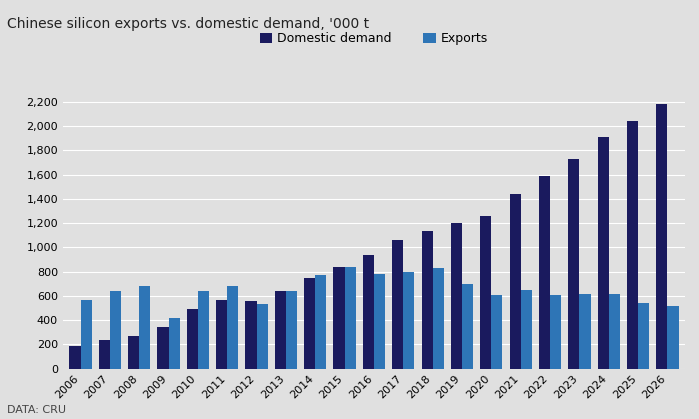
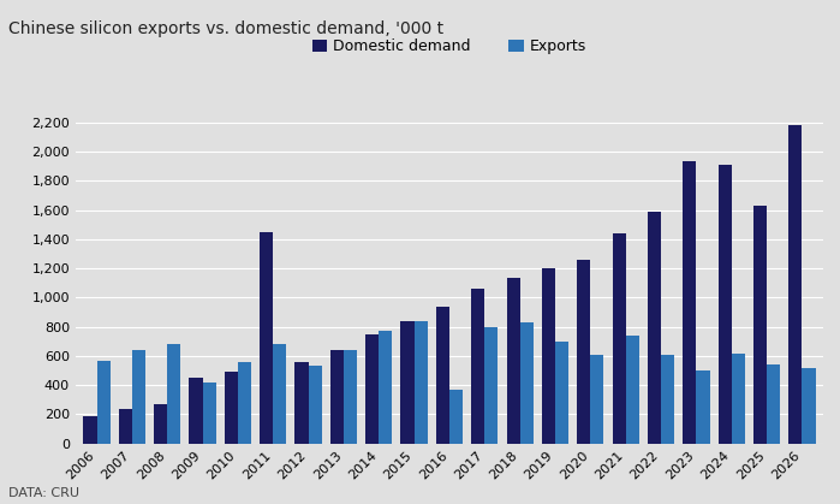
Domestic demand/2009: 340 -> 450
Exports/2010: 640 -> 560
Domestic demand/2011: 570 -> 1,450
Exports/2016: 780 -> 370
Exports/2021: 650 -> 740
Domestic demand/2023: 1,730 -> 1,940
Exports/2023: 620 -> 500
Domestic demand/2025: 2,040 -> 1,630
